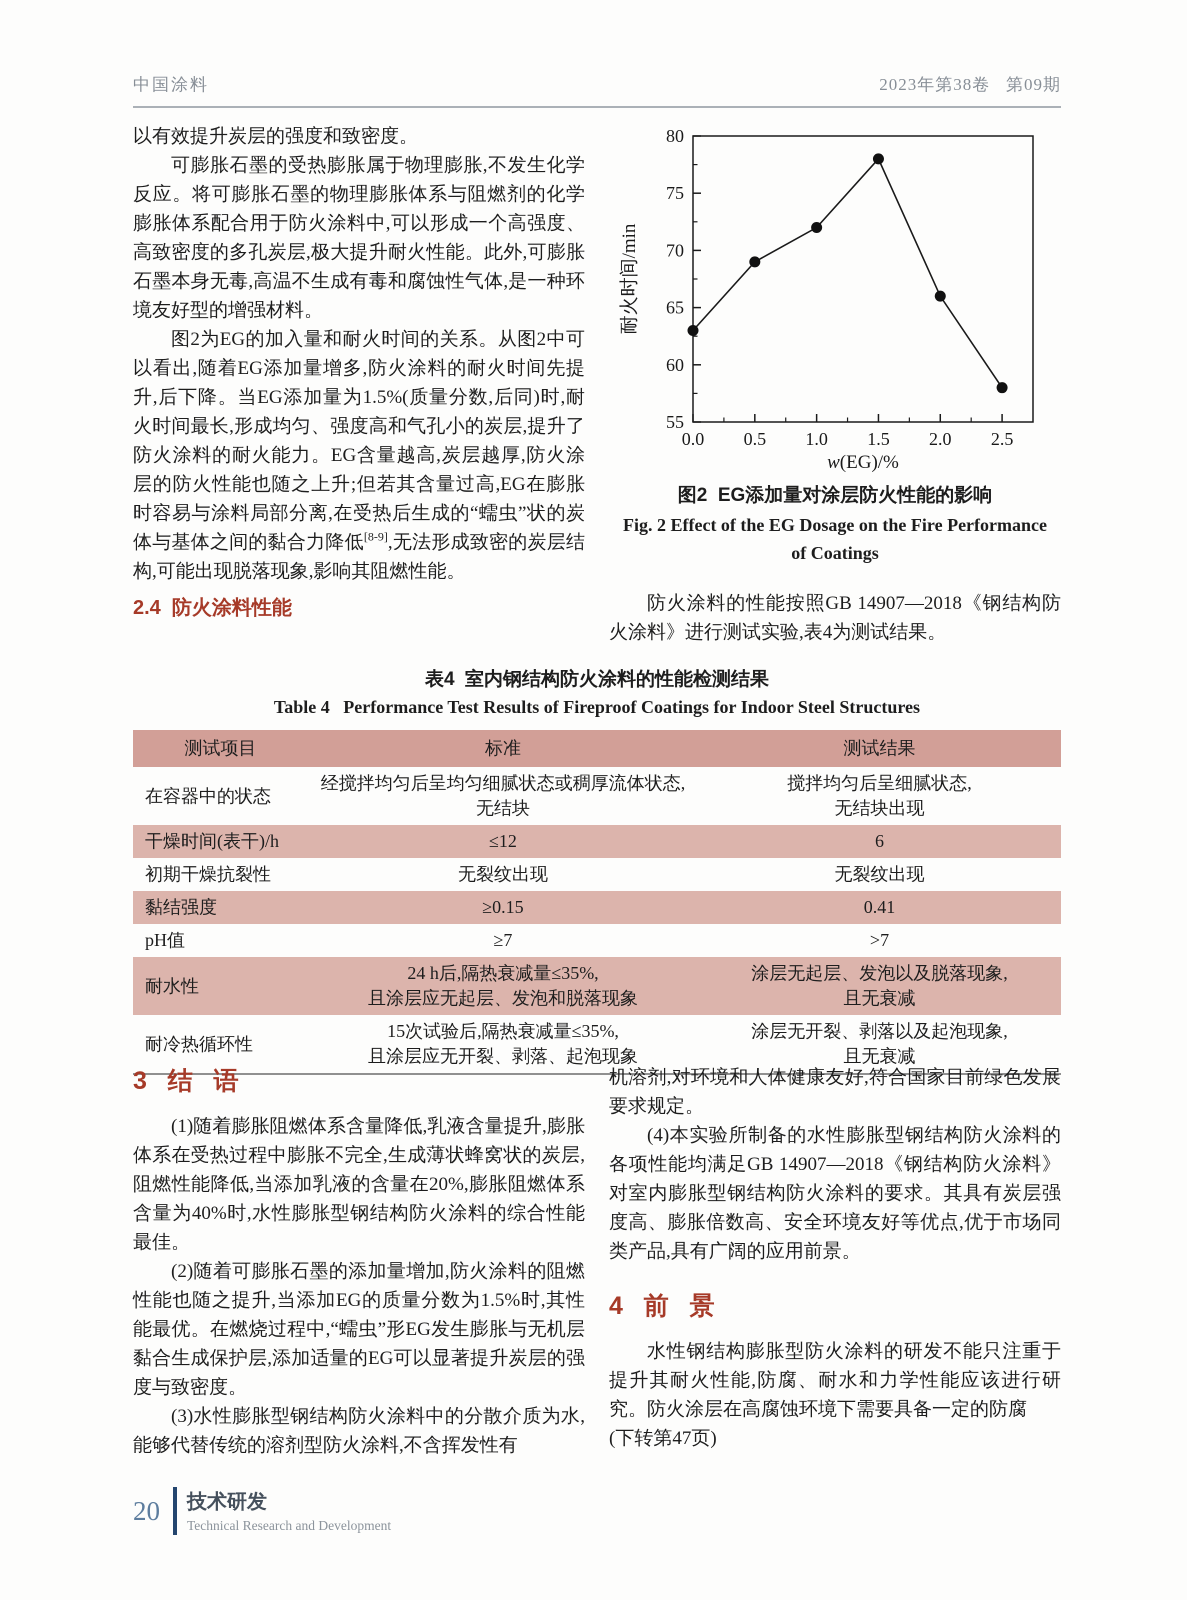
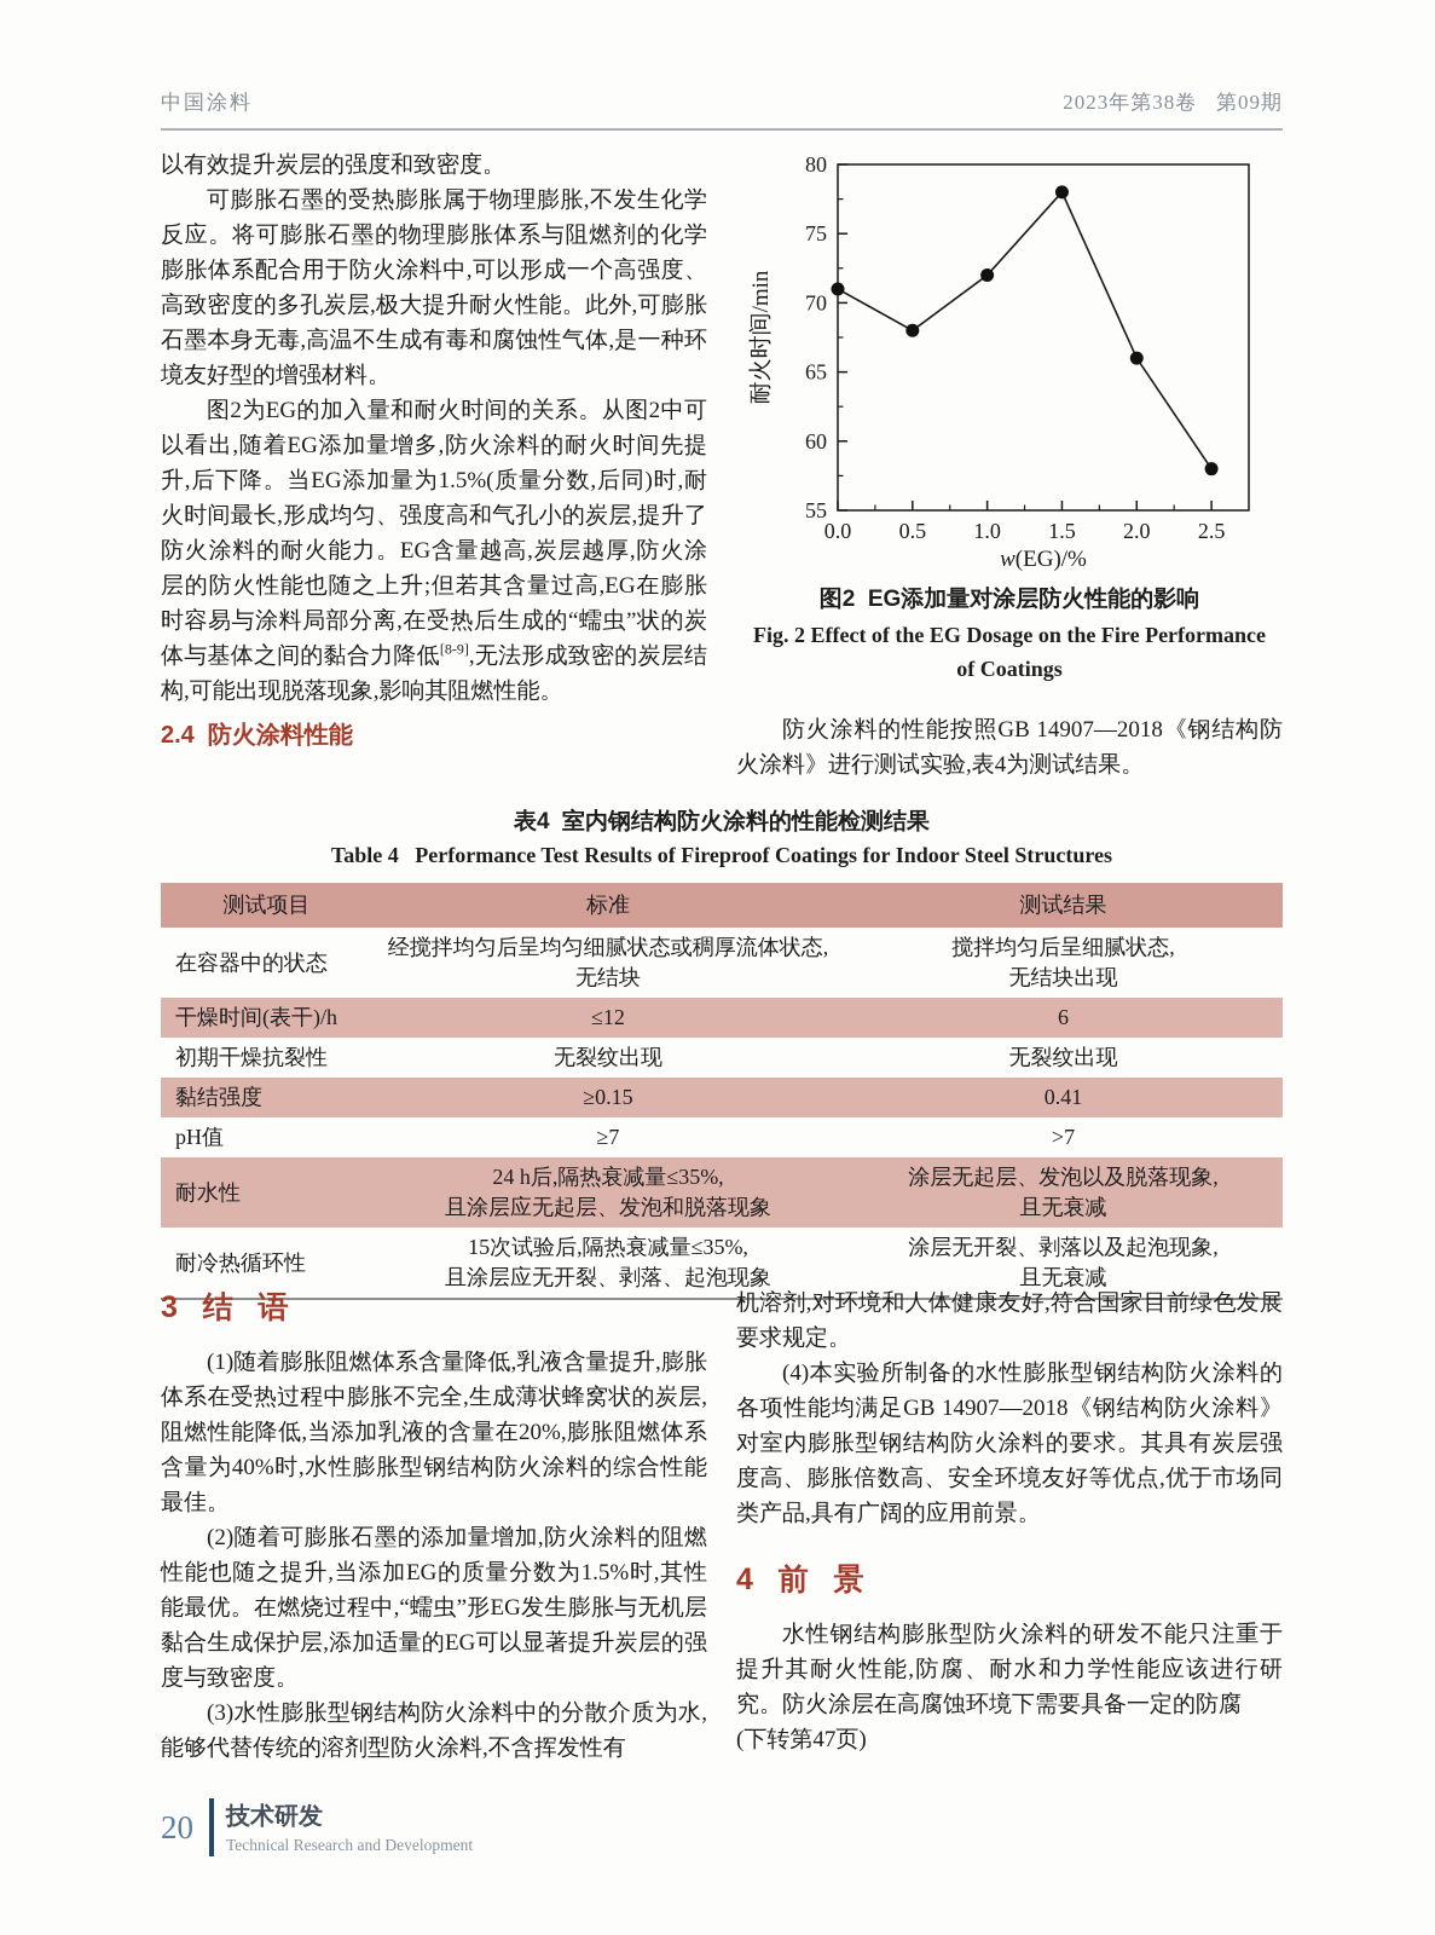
0.0: 63 -> 71
0.5: 69 -> 68
